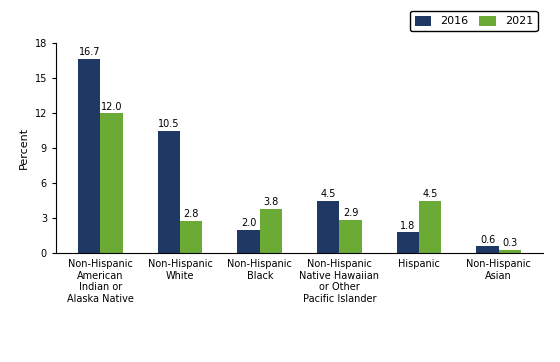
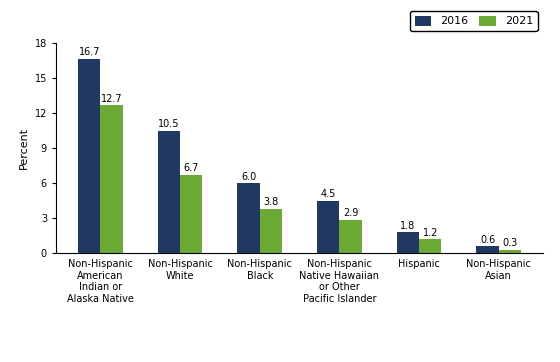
2021/Non-Hispanic American Indian or Alaska Native: 12.0 -> 12.7
2021/Non-Hispanic White: 2.8 -> 6.7
2016/Non-Hispanic Black: 2.0 -> 6.0
2021/Hispanic: 4.5 -> 1.2
